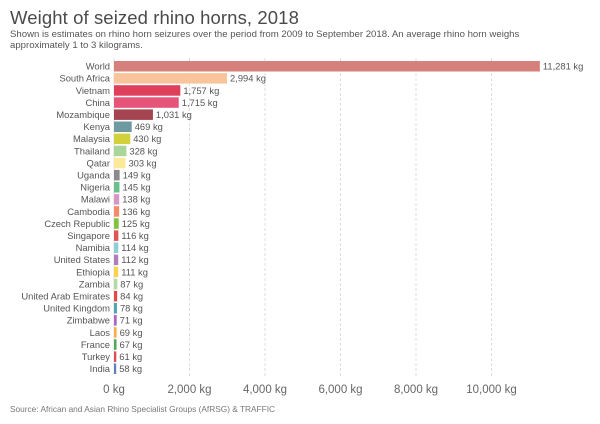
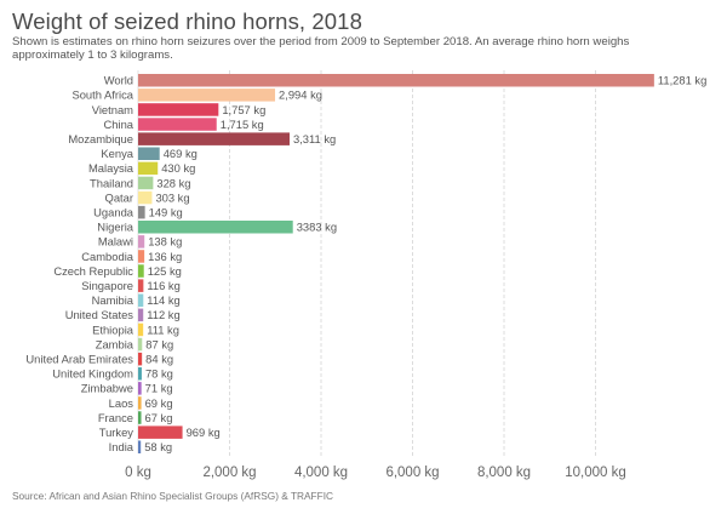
Mozambique: 1,031 -> 3,311
Nigeria: 145 -> 3383
Turkey: 61 -> 969
